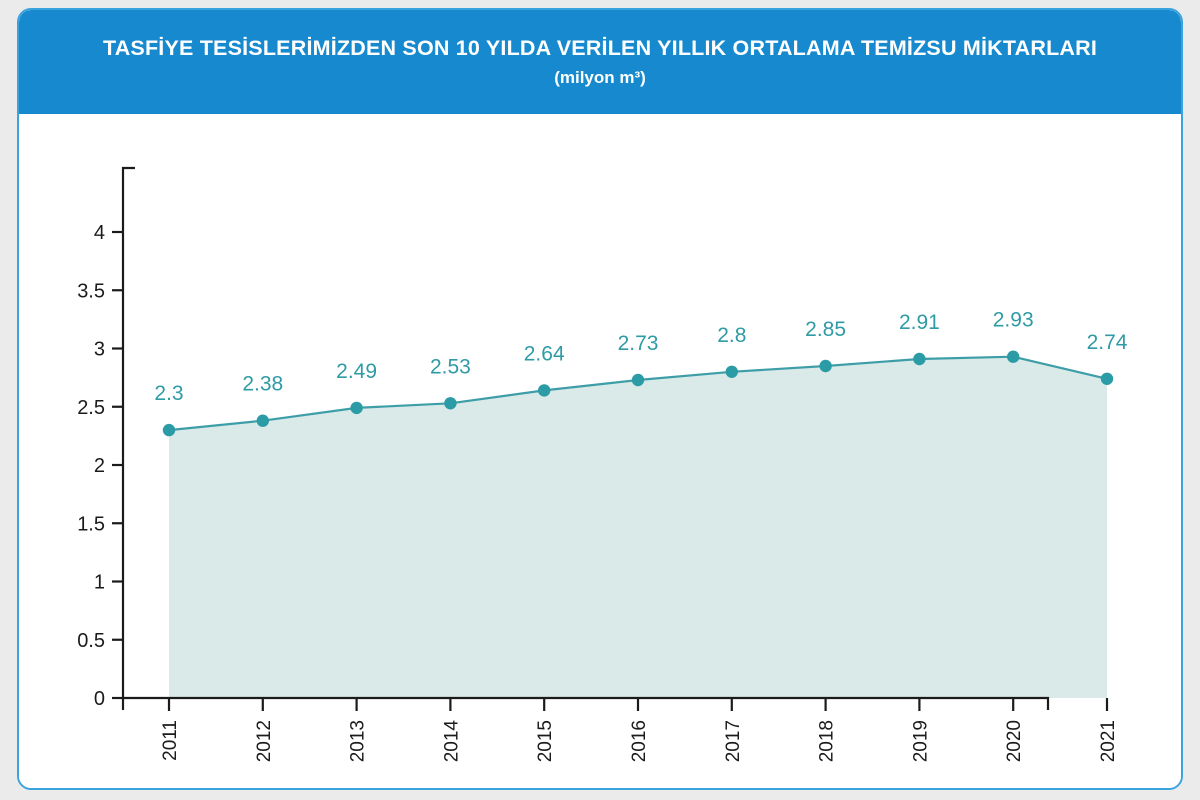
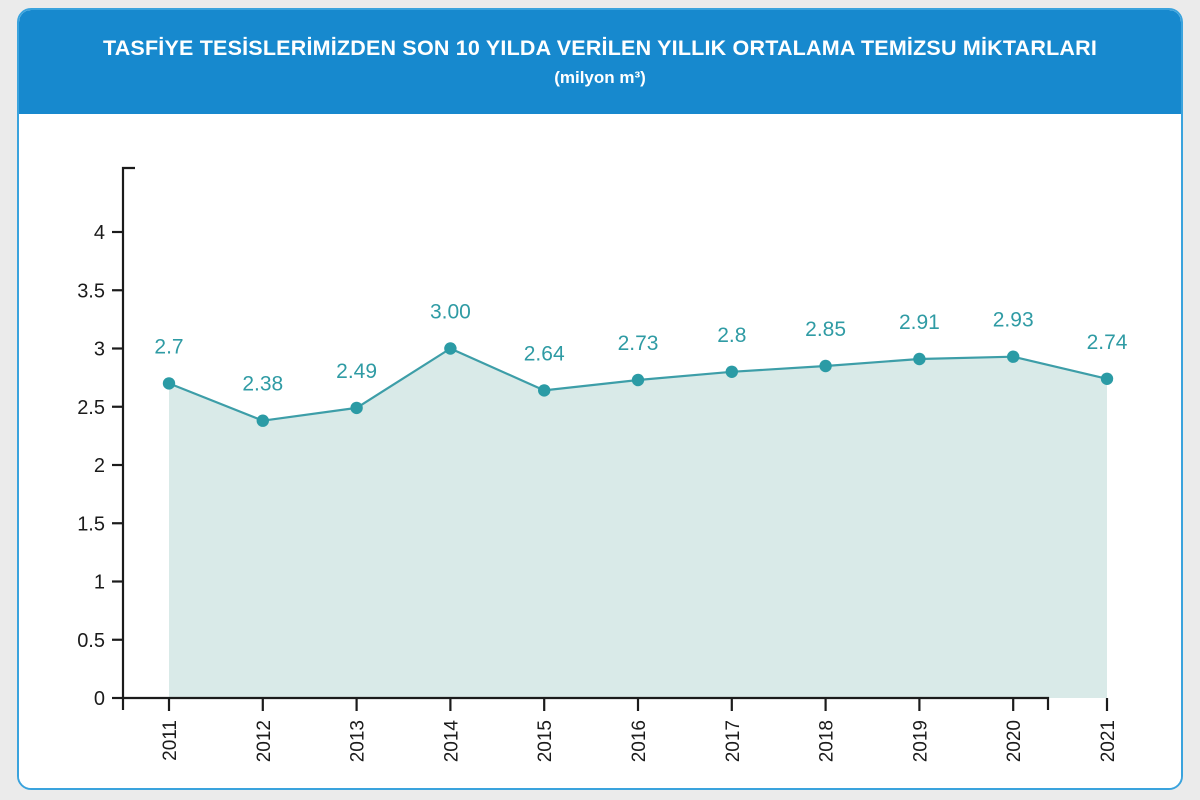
2011: 2.3 -> 2.7
2014: 2.53 -> 3.00
